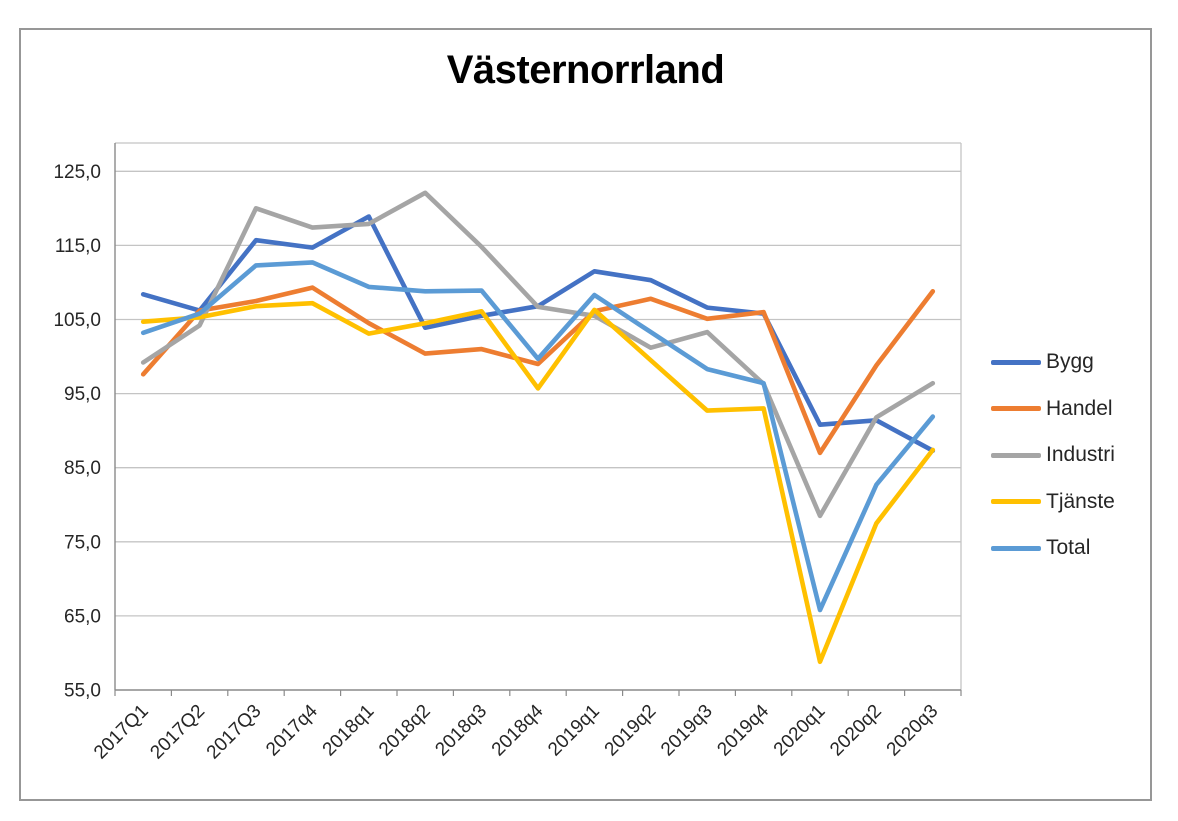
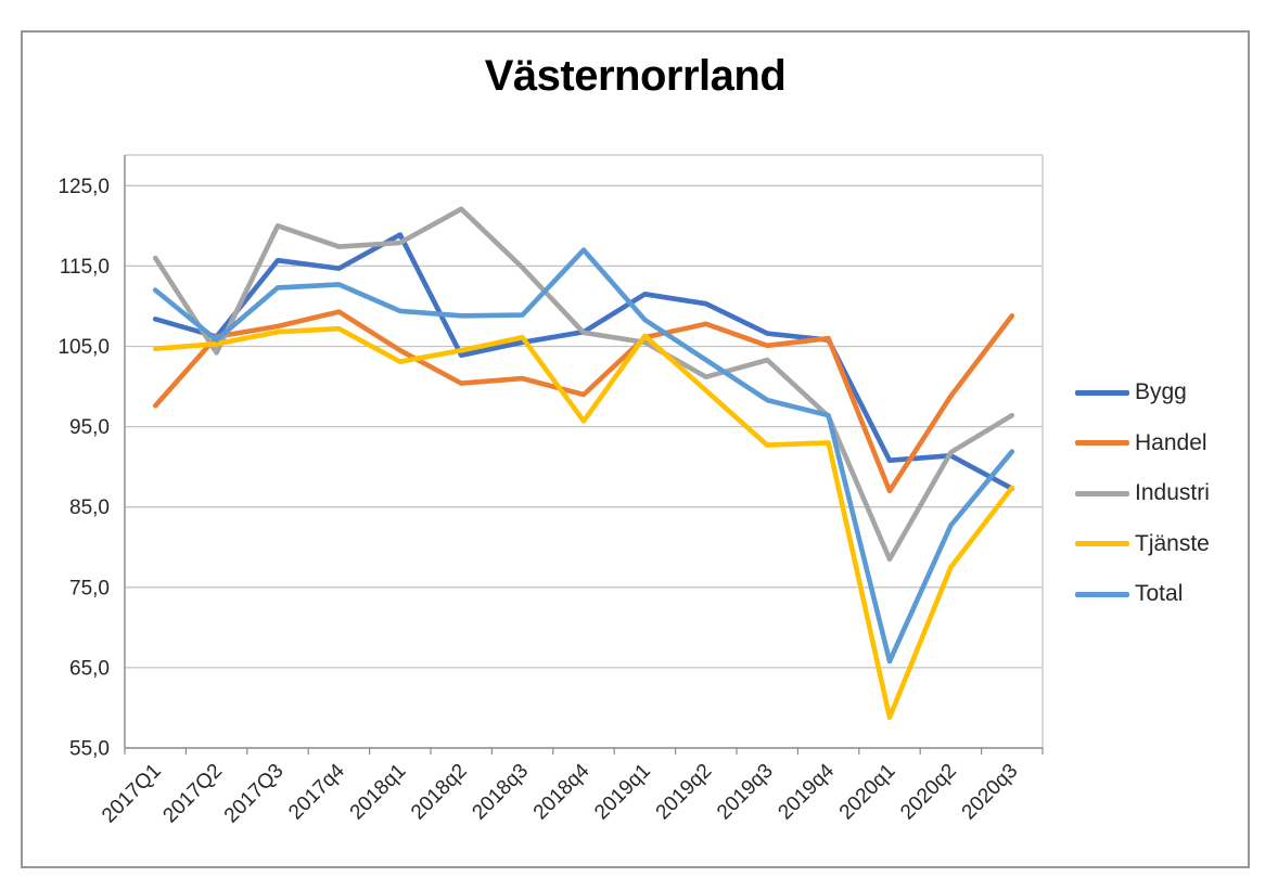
Industri/2017Q1: 99 -> 116
Total/2017Q1: 103 -> 112
Total/2018q4: 100 -> 117
